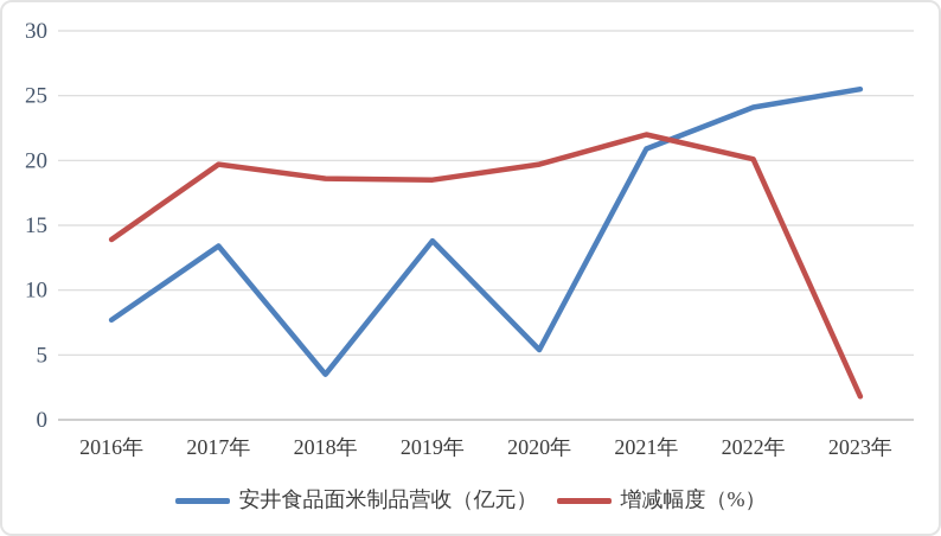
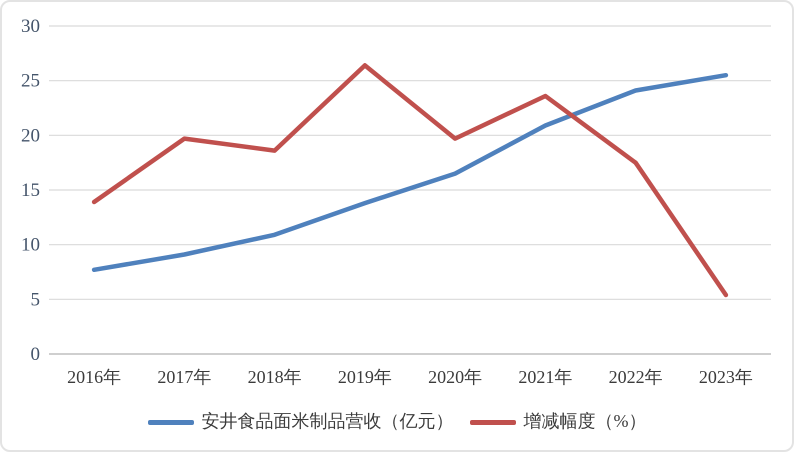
安井食品面米制品营收（亿元）/2017年: 13.4 -> 9.1
安井食品面米制品营收（亿元）/2018年: 3.5 -> 10.9
增减幅度（%）/2019年: 18.5 -> 26.4
安井食品面米制品营收（亿元）/2020年: 5.4 -> 16.5
增减幅度（%）/2021年: 22.0 -> 23.6
增减幅度（%）/2022年: 20.1 -> 17.5
增减幅度（%）/2023年: 1.8 -> 5.4
